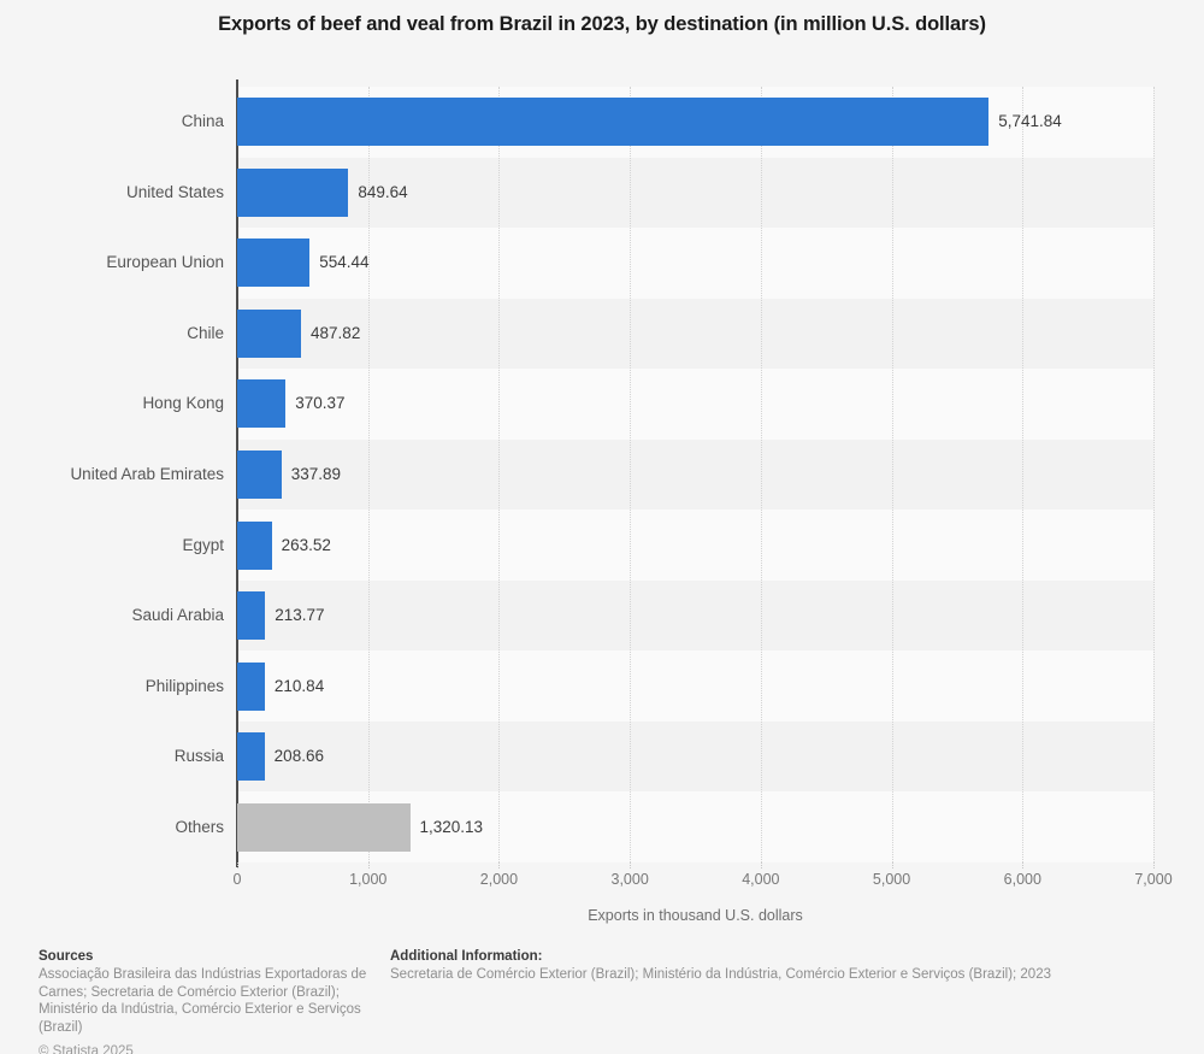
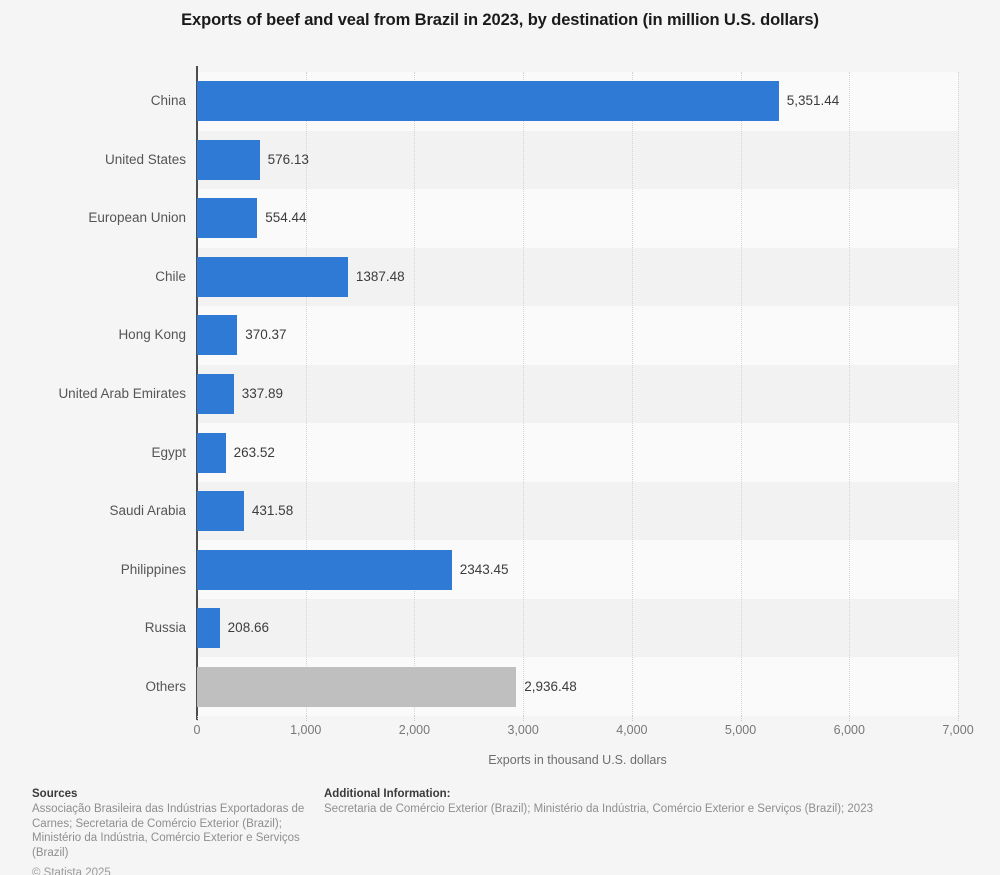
China: 5,741.84 -> 5,351.44
United States: 849.64 -> 576.13
Chile: 487.82 -> 1387.48
Saudi Arabia: 213.77 -> 431.58
Philippines: 210.84 -> 2343.45
Others: 1,320.13 -> 2,936.48
